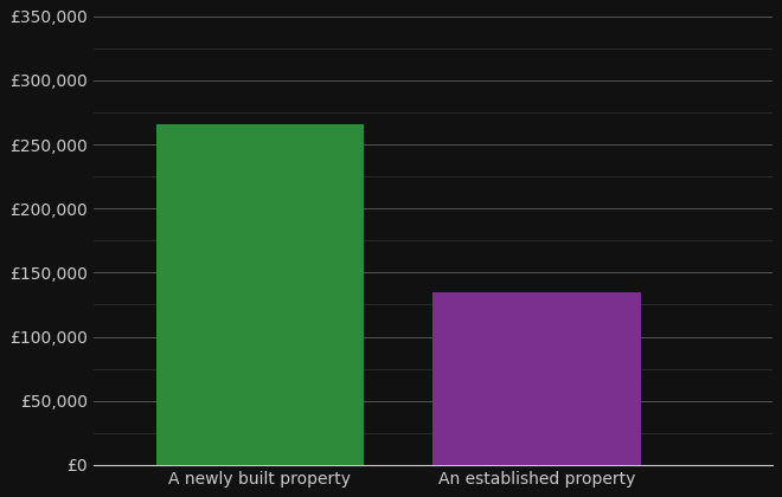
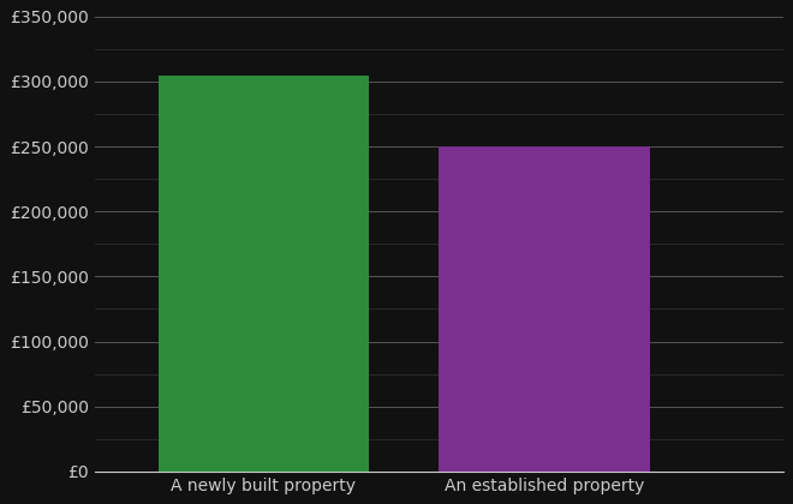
A newly built property: £266,000 -> £305,000
An established property: £135,000 -> £250,000
